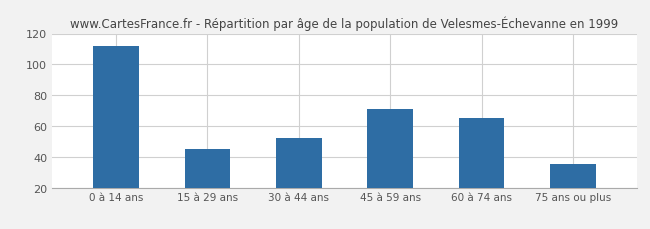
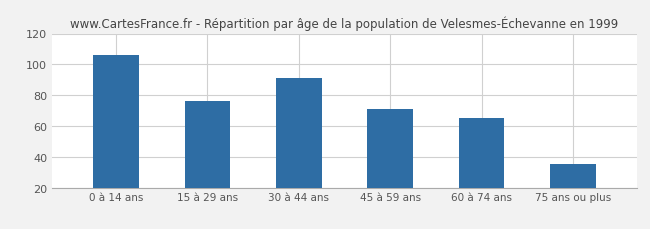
0 à 14 ans: 112 -> 106
15 à 29 ans: 45 -> 76
30 à 44 ans: 52 -> 91
